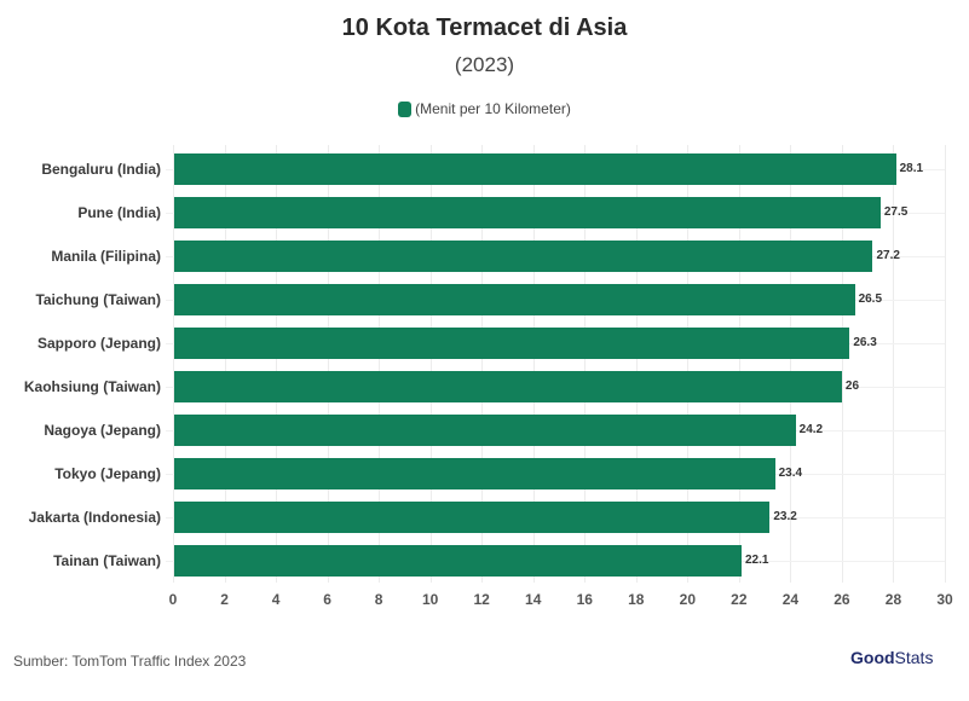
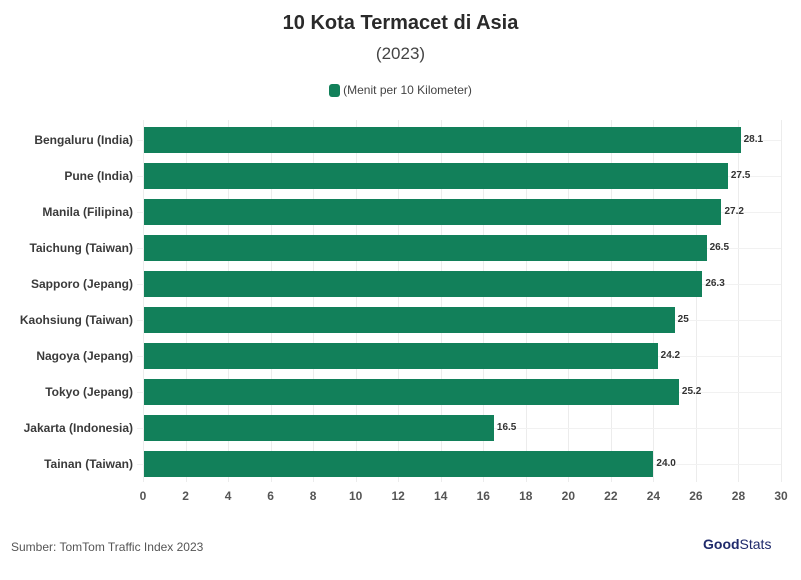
Kaohsiung (Taiwan): 26 -> 25
Tokyo (Jepang): 23.4 -> 25.2
Jakarta (Indonesia): 23.2 -> 16.5
Tainan (Taiwan): 22.1 -> 24.0
